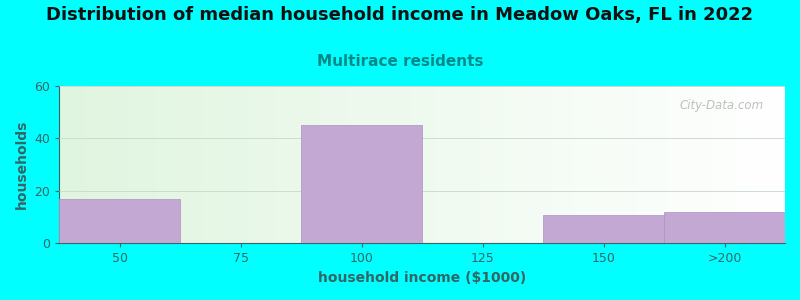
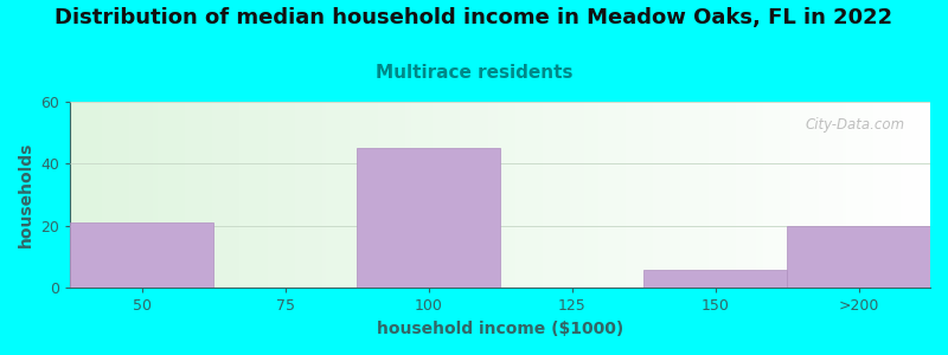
50: 17 -> 21
150: 11 -> 6
>200: 12 -> 20
